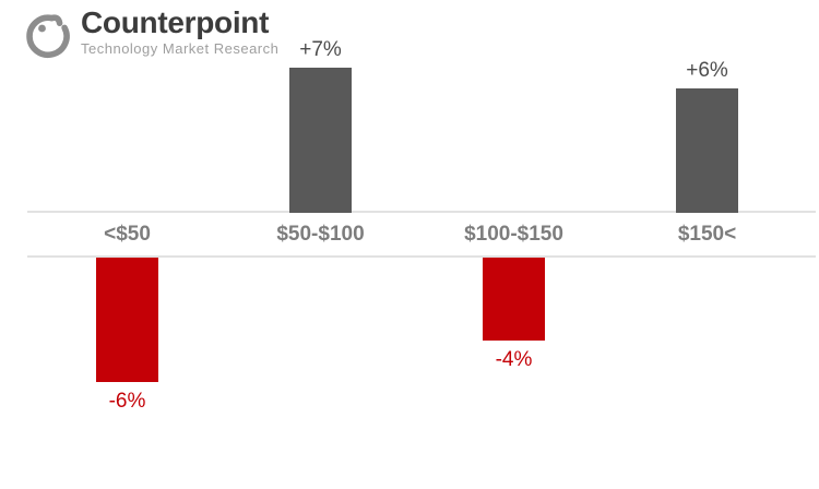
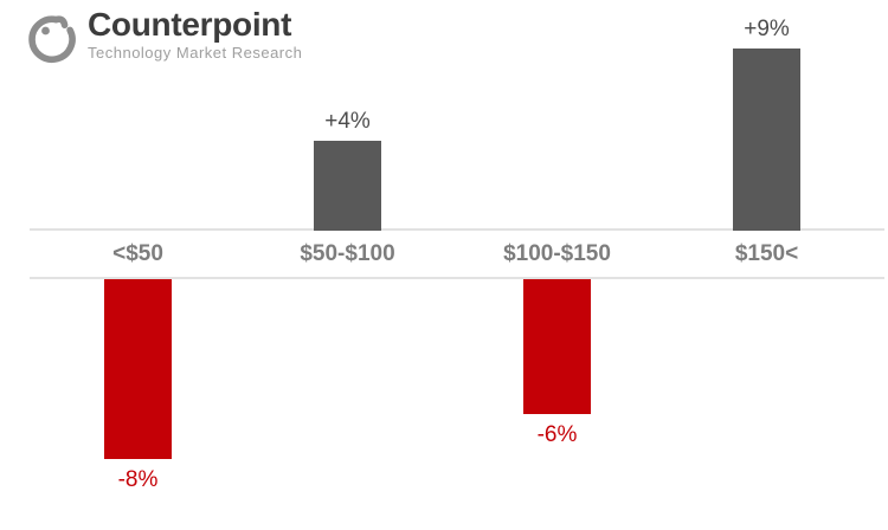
<$50: -6% -> -8%
$50-$100: +7% -> +4%
$100-$150: -4% -> -6%
$150<: +6% -> +9%
